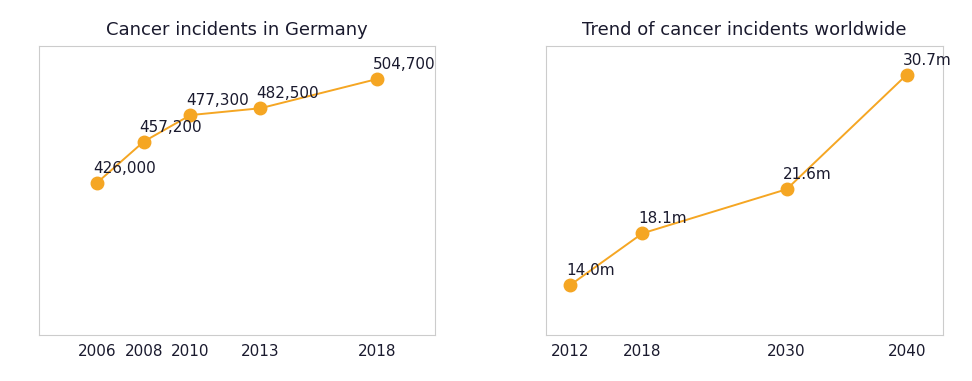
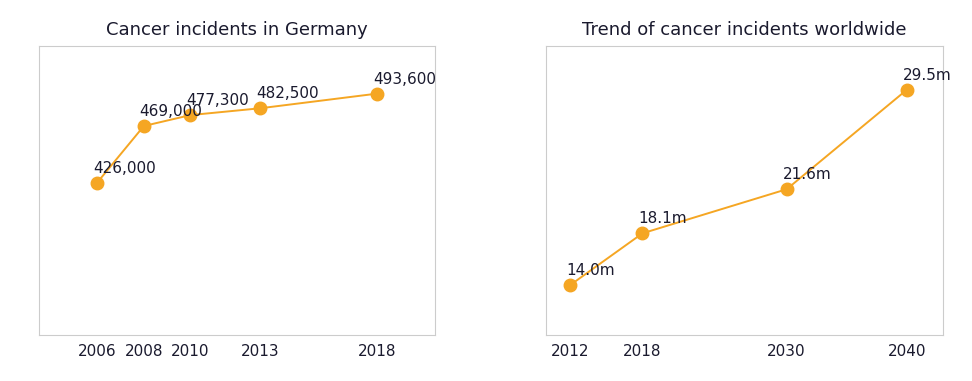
Cancer incidents in Germany/2008: 457,200 -> 469,000
Cancer incidents in Germany/2018: 504,700 -> 493,600
Trend of cancer incidents worldwide/2040: 30.7m -> 29.5m
